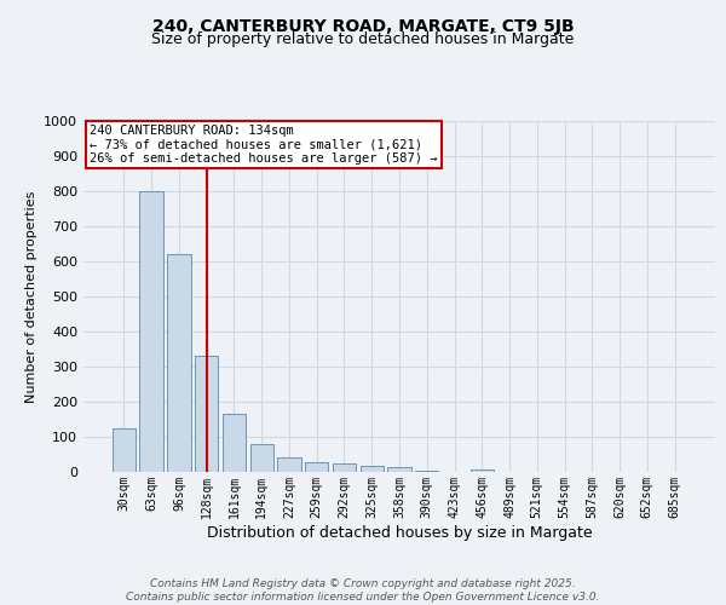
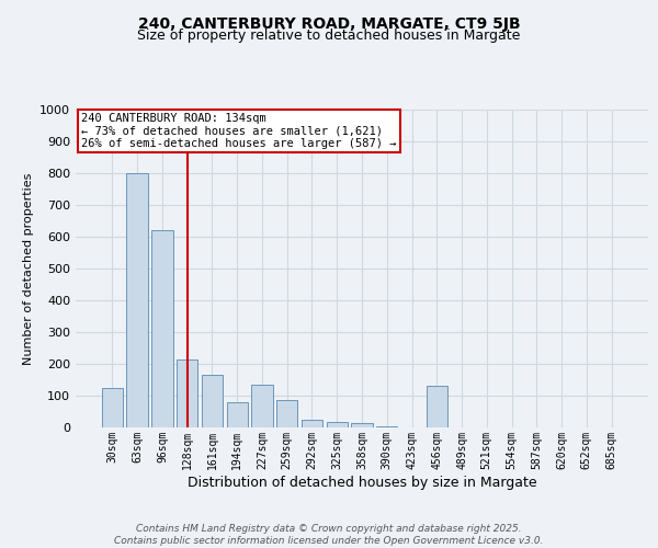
128sqm: 330 -> 215
227sqm: 40 -> 135
259sqm: 28 -> 85
456sqm: 8 -> 130
